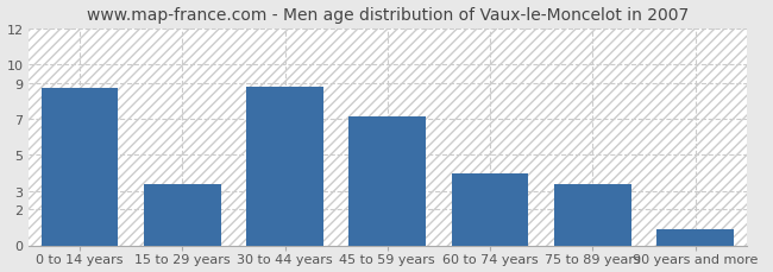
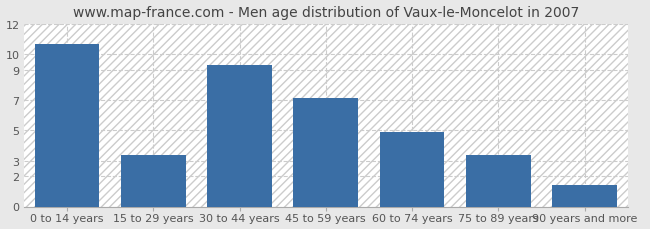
0 to 14 years: 8.7 -> 10.7
30 to 44 years: 8.8 -> 9.3
60 to 74 years: 4.0 -> 4.9
90 years and more: 0.9 -> 1.4
